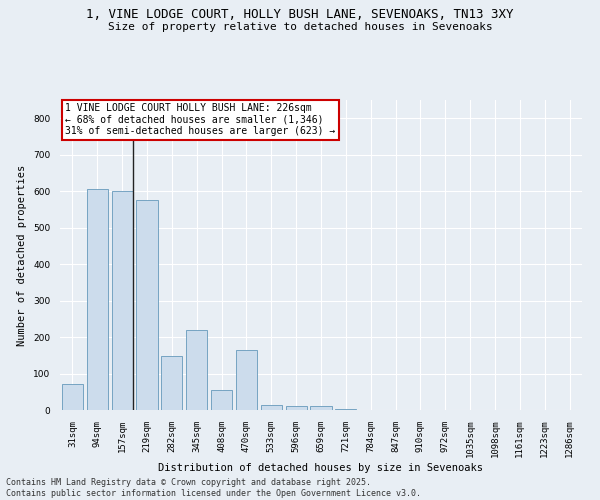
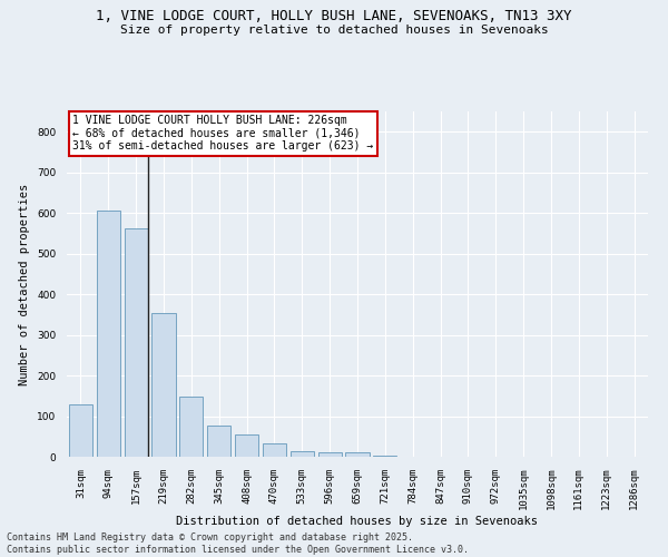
31sqm: 70 -> 128
157sqm: 600 -> 562
219sqm: 575 -> 355
345sqm: 220 -> 77
470sqm: 165 -> 34
